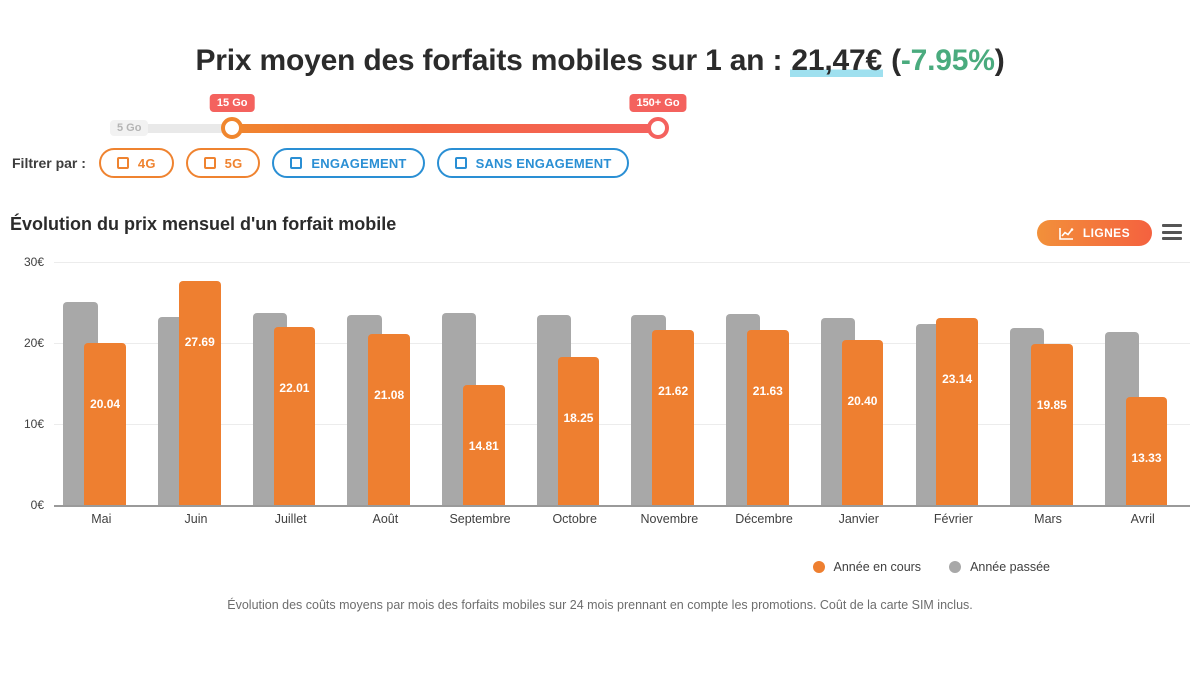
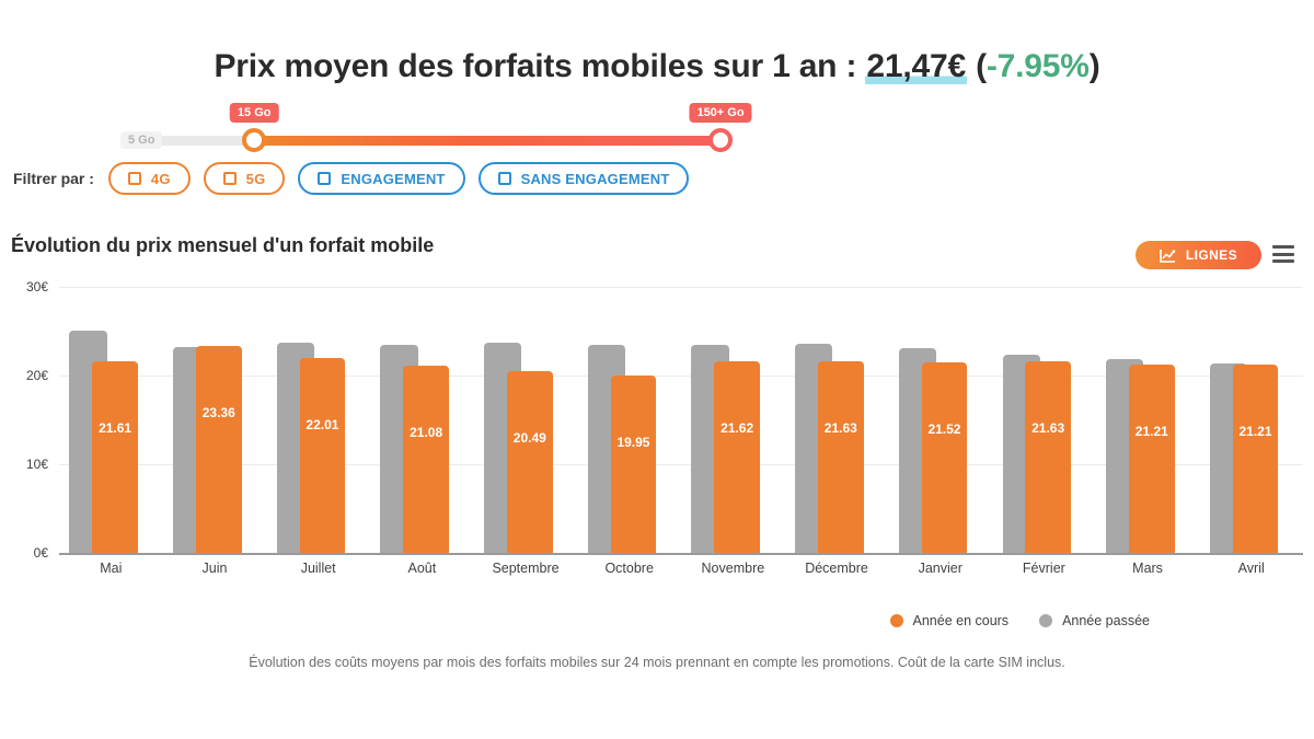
Année en cours/Mai: 20.04 -> 21.61
Année en cours/Juin: 27.69 -> 23.36
Année en cours/Septembre: 14.81 -> 20.49
Année en cours/Octobre: 18.25 -> 19.95
Année en cours/Janvier: 20.40 -> 21.52
Année en cours/Février: 23.14 -> 21.63
Année en cours/Mars: 19.85 -> 21.21
Année en cours/Avril: 13.33 -> 21.21
